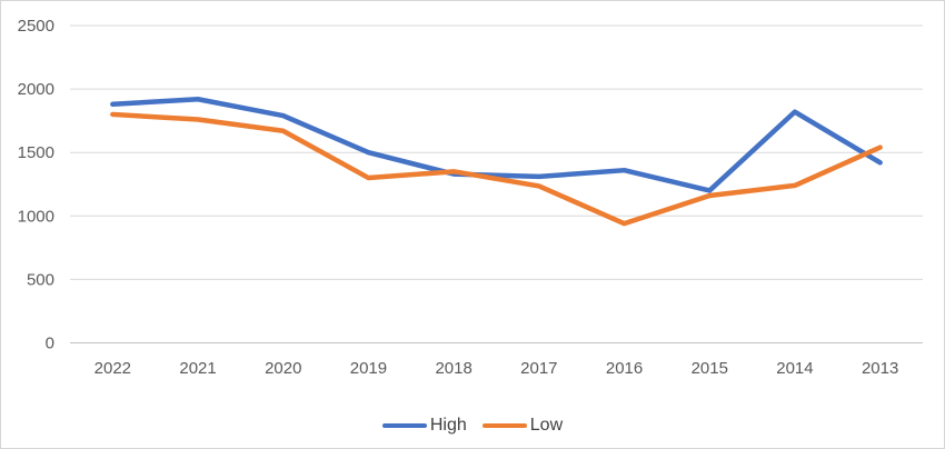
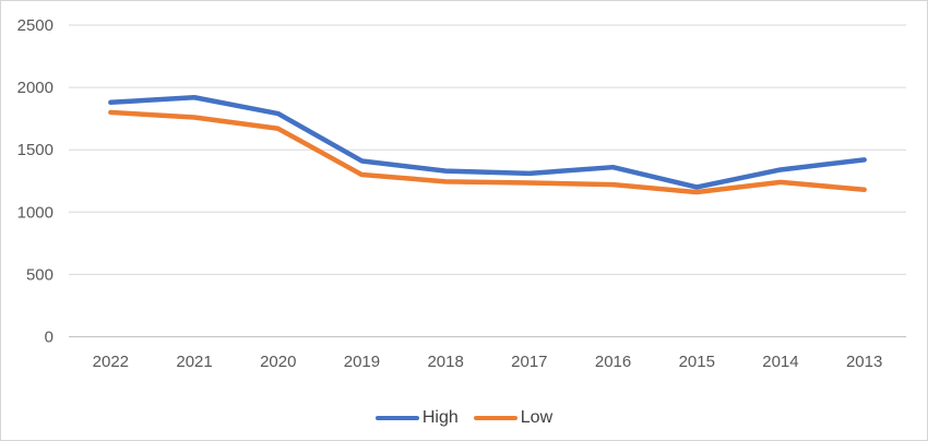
High/2019: 1500 -> 1410
Low/2018: 1350 -> 1240
Low/2016: 940 -> 1220
High/2014: 1820 -> 1340
Low/2013: 1540 -> 1180
